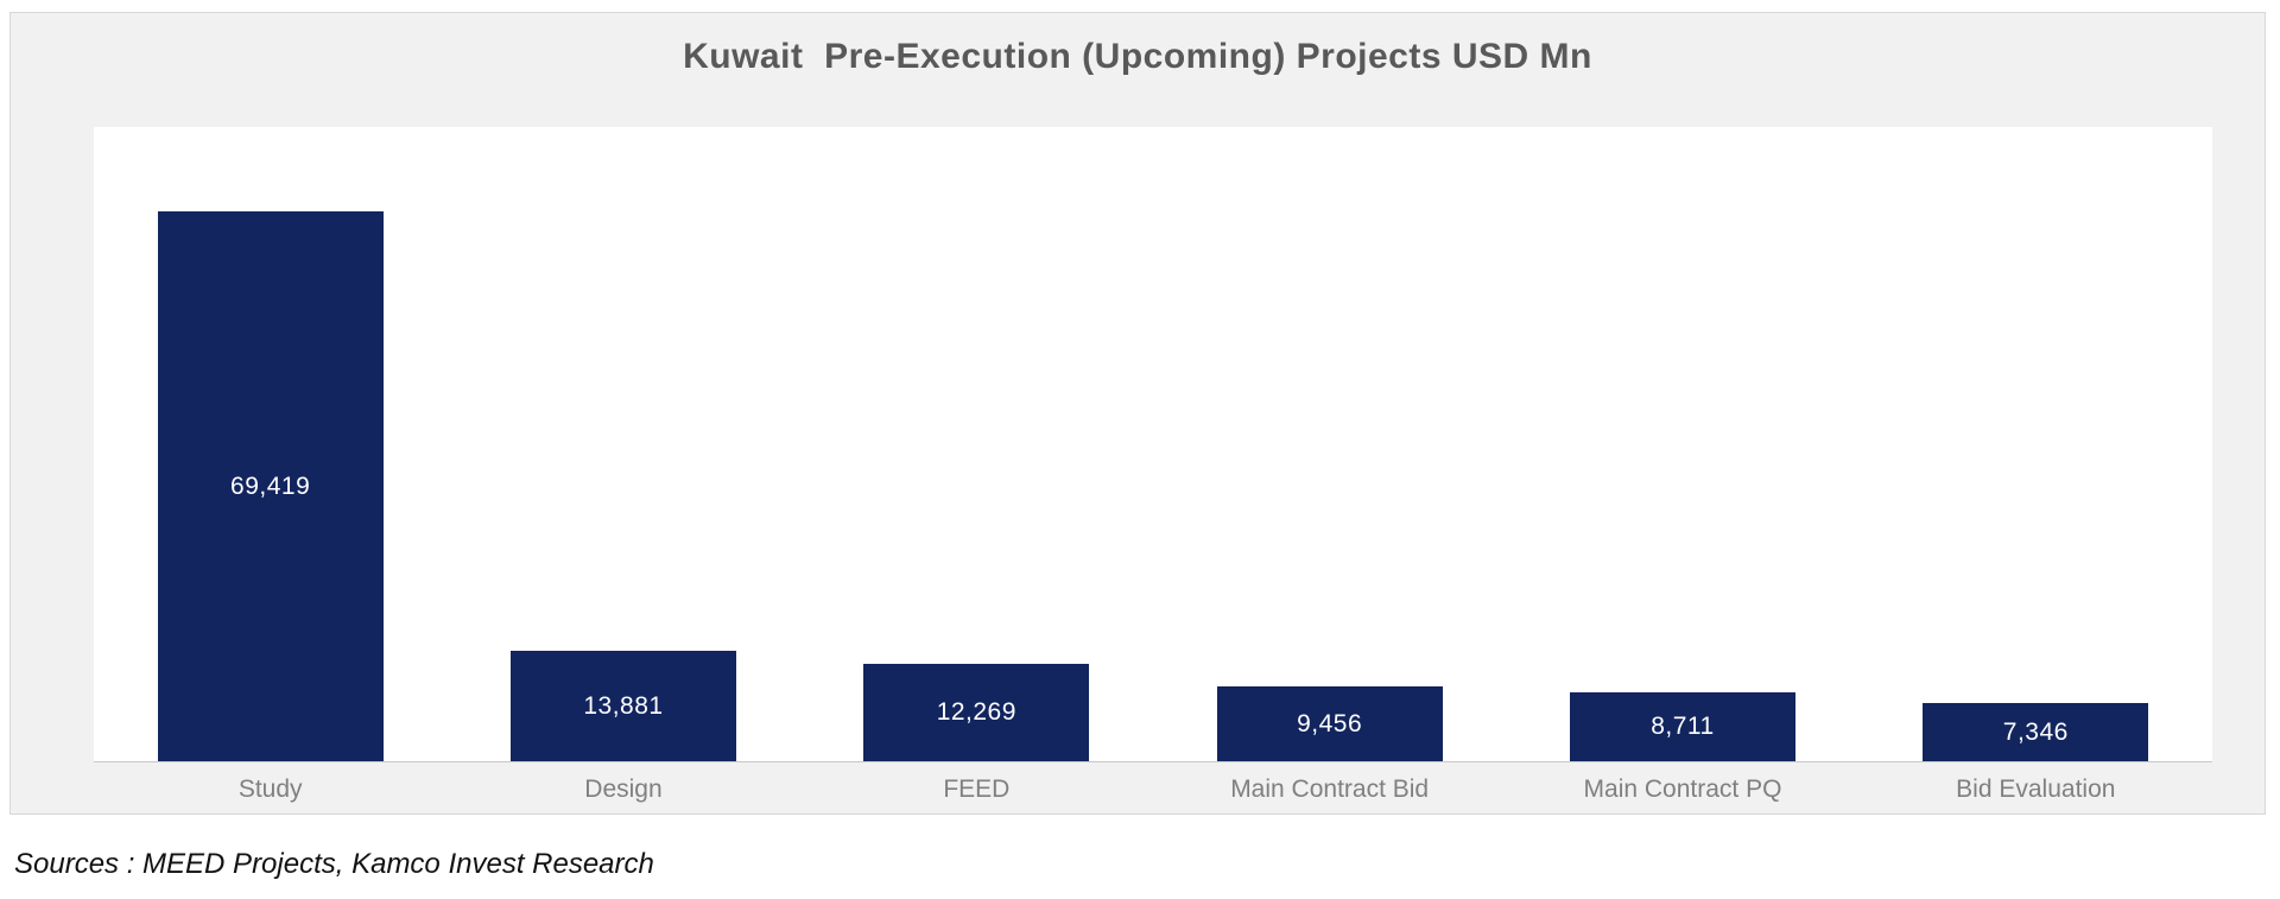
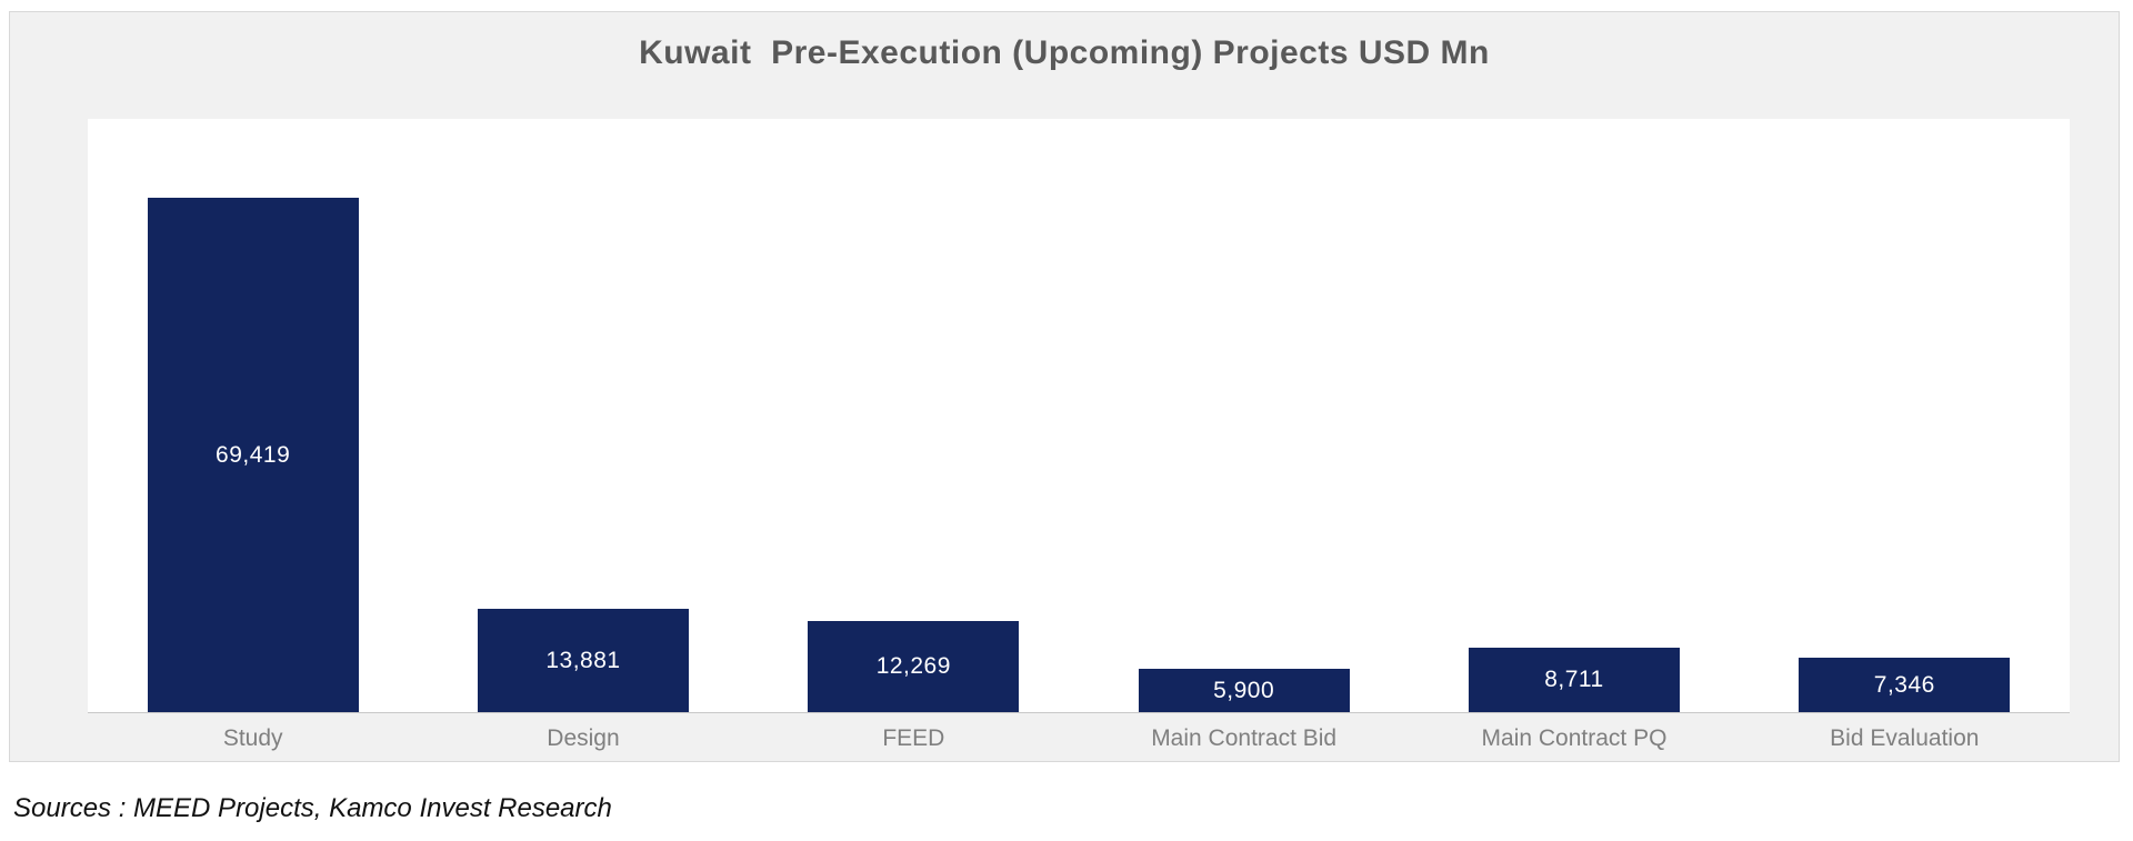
Main Contract Bid: 9,456 -> 5,900
